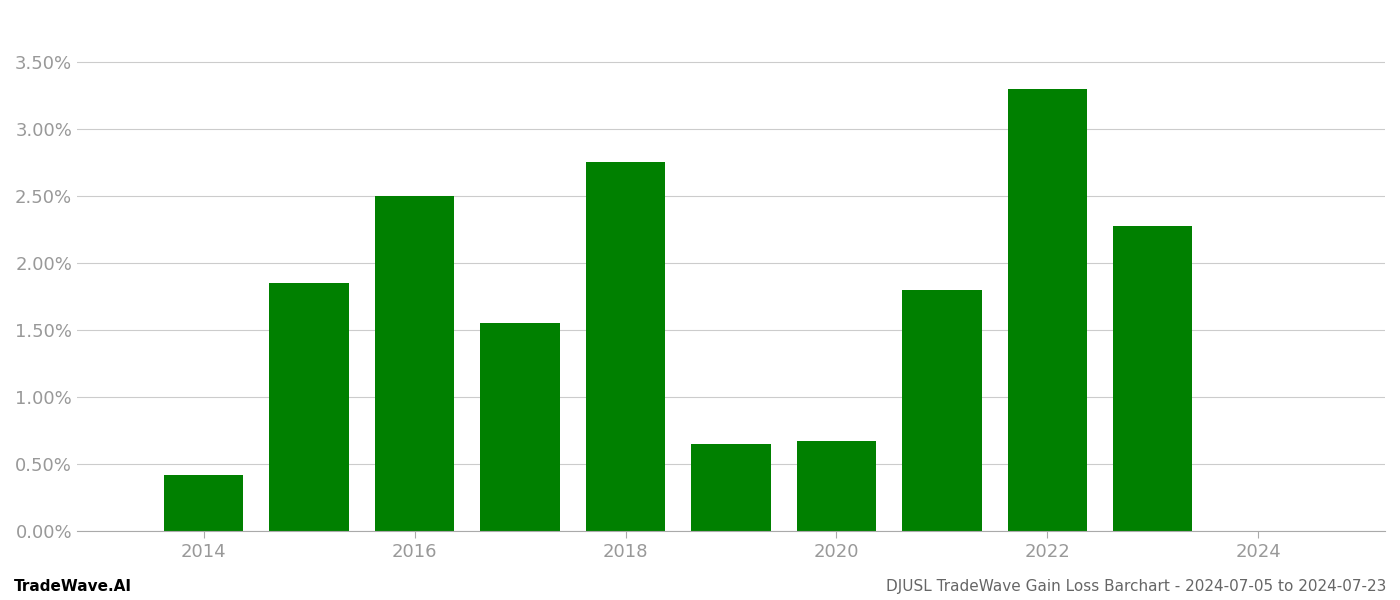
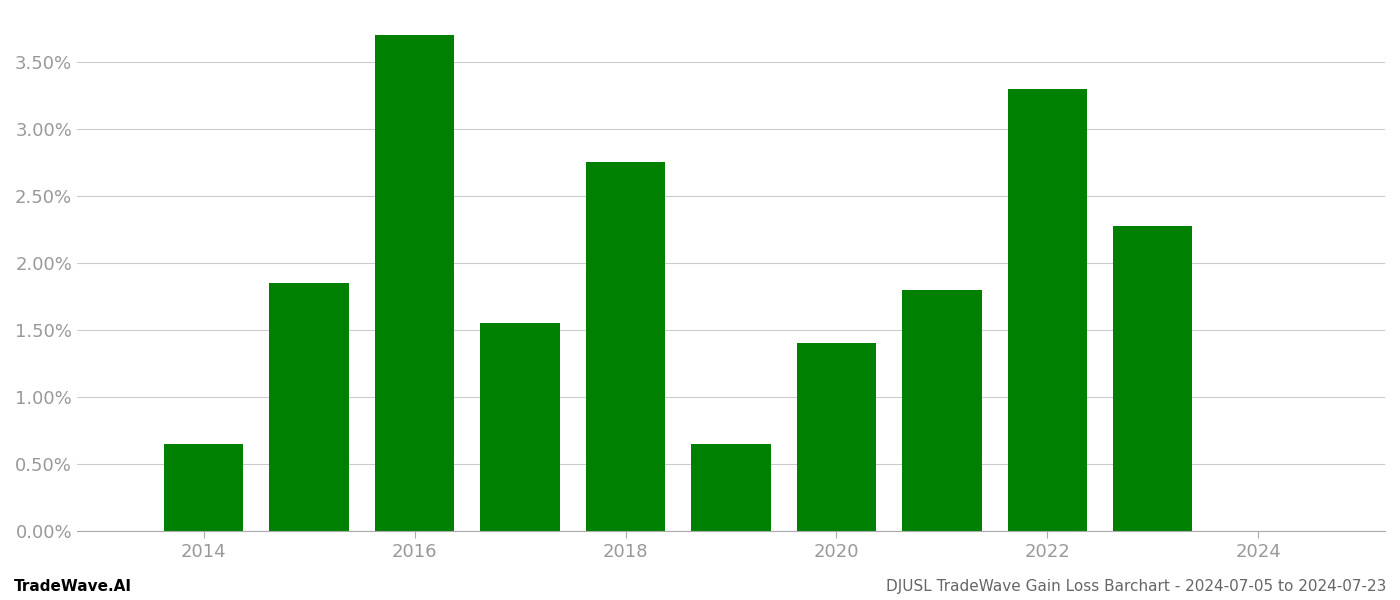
2014: 0.42% -> 0.65%
2016: 2.50% -> 3.70%
2020: 0.67% -> 1.40%
